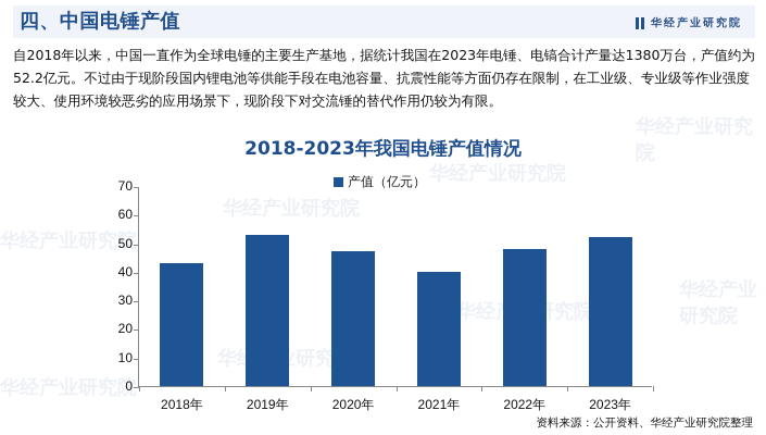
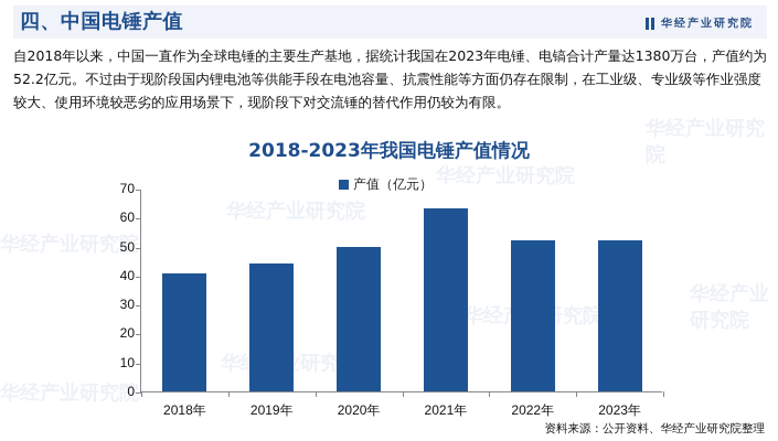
2018年: 43 -> 41
2019年: 53 -> 44
2020年: 47 -> 50
2021年: 40 -> 63
2022年: 48 -> 52
